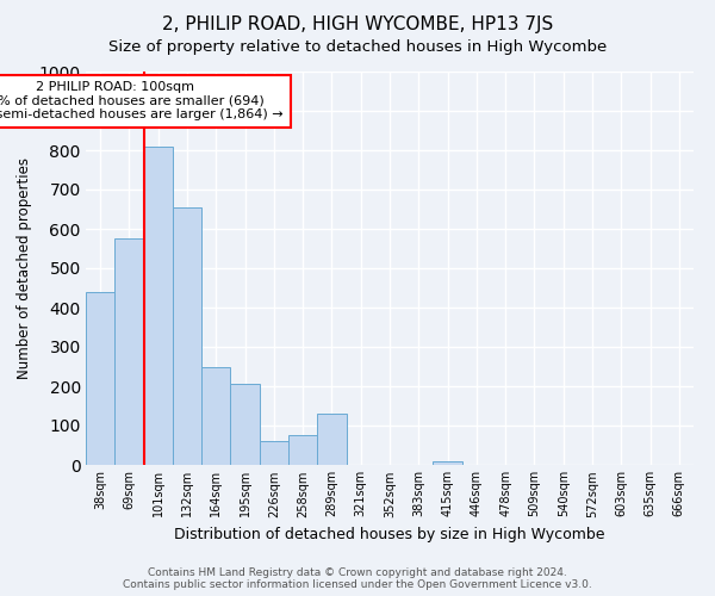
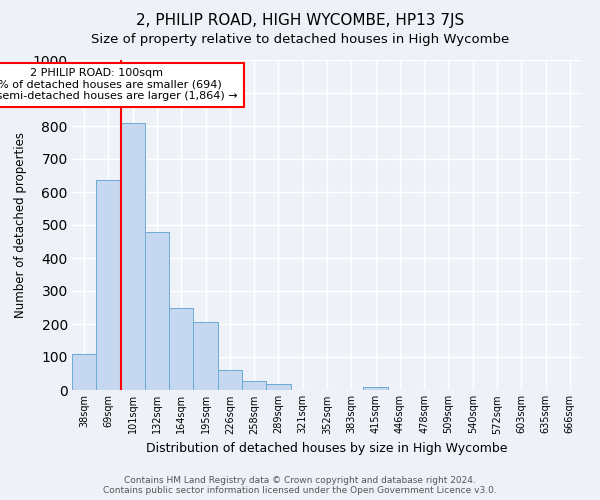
38sqm: 440 -> 110
69sqm: 575 -> 635
132sqm: 655 -> 480
258sqm: 75 -> 28
289sqm: 130 -> 18
